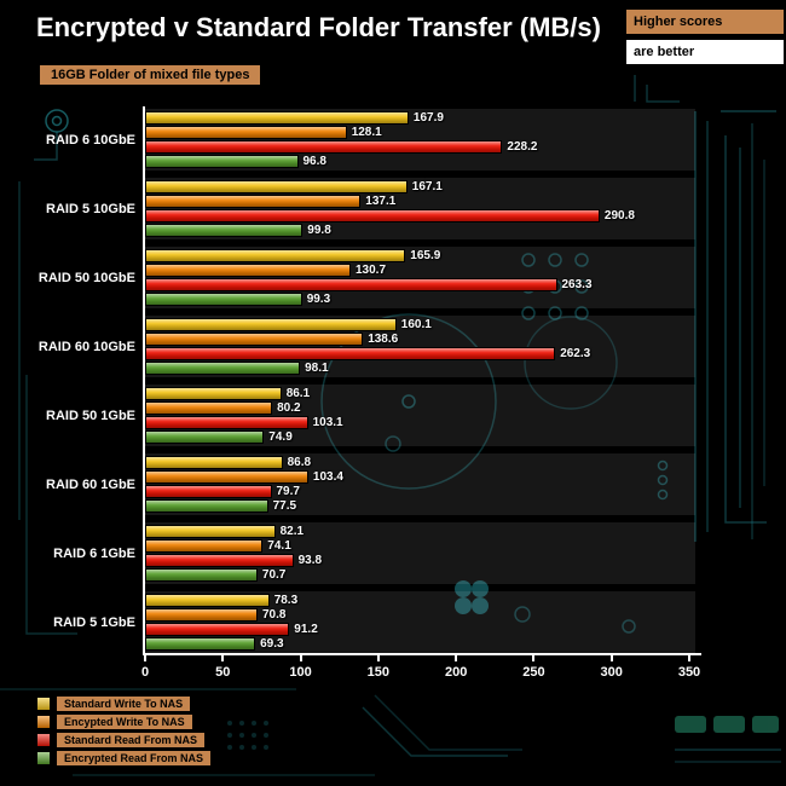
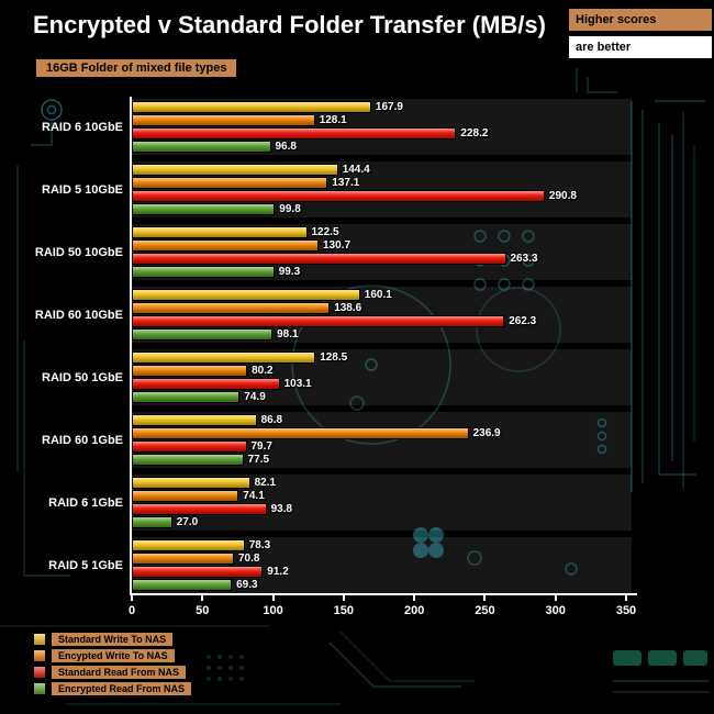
Standard Write To NAS/RAID 5 10GbE: 167.1 -> 144.4
Standard Write To NAS/RAID 50 10GbE: 165.9 -> 122.5
Standard Write To NAS/RAID 50 1GbE: 86.1 -> 128.5
Encypted Write To NAS/RAID 60 1GbE: 103.4 -> 236.9
Encrypted Read From NAS/RAID 6 1GbE: 70.7 -> 27.0
